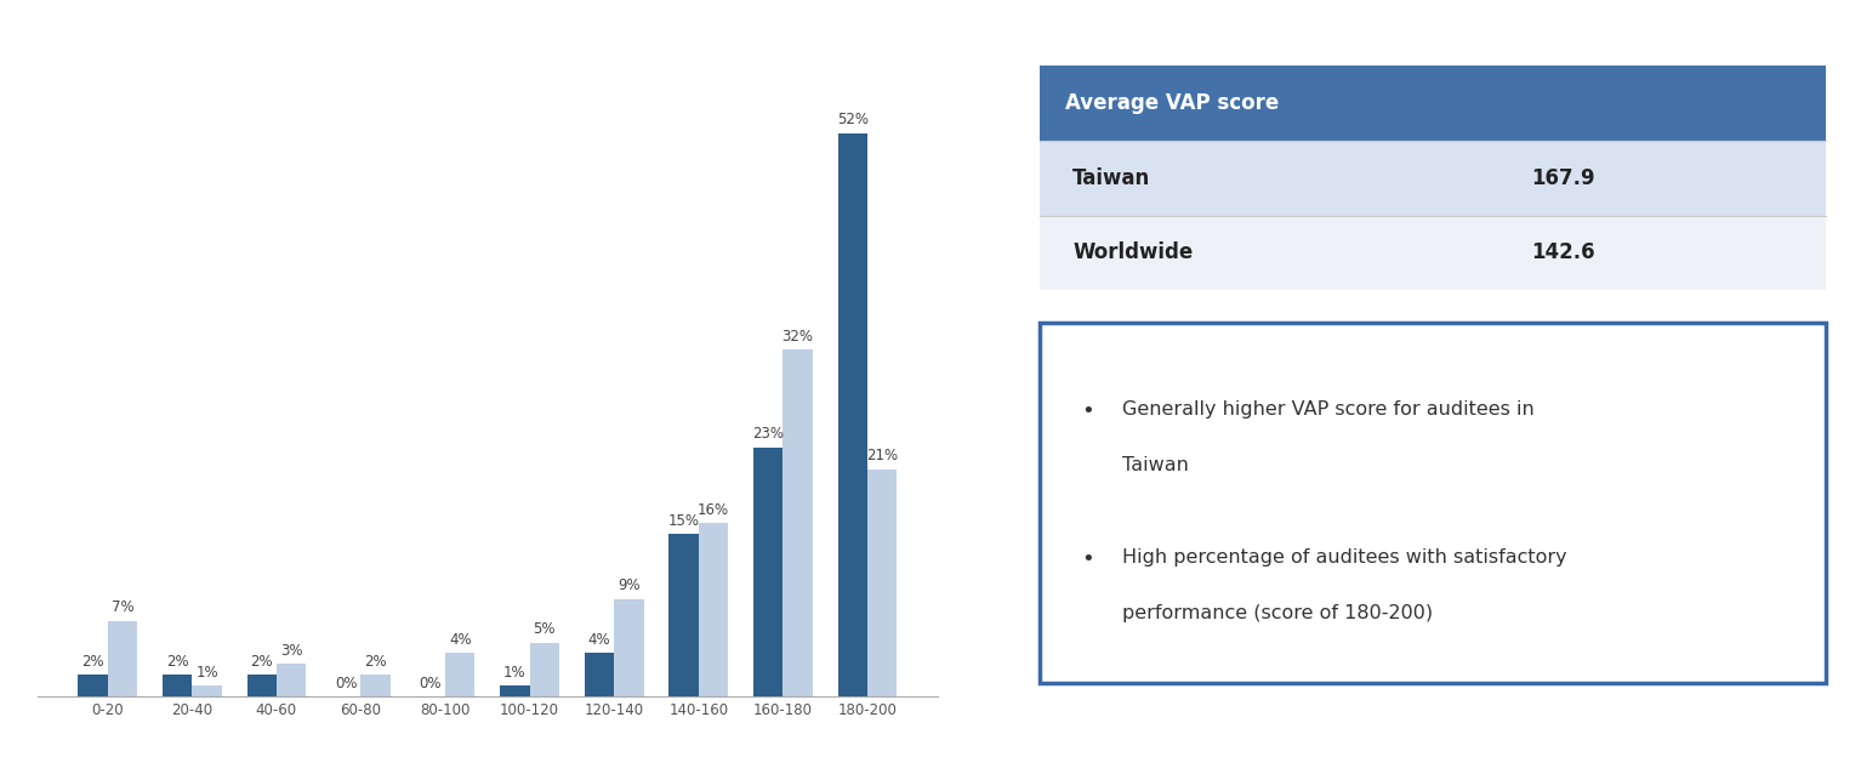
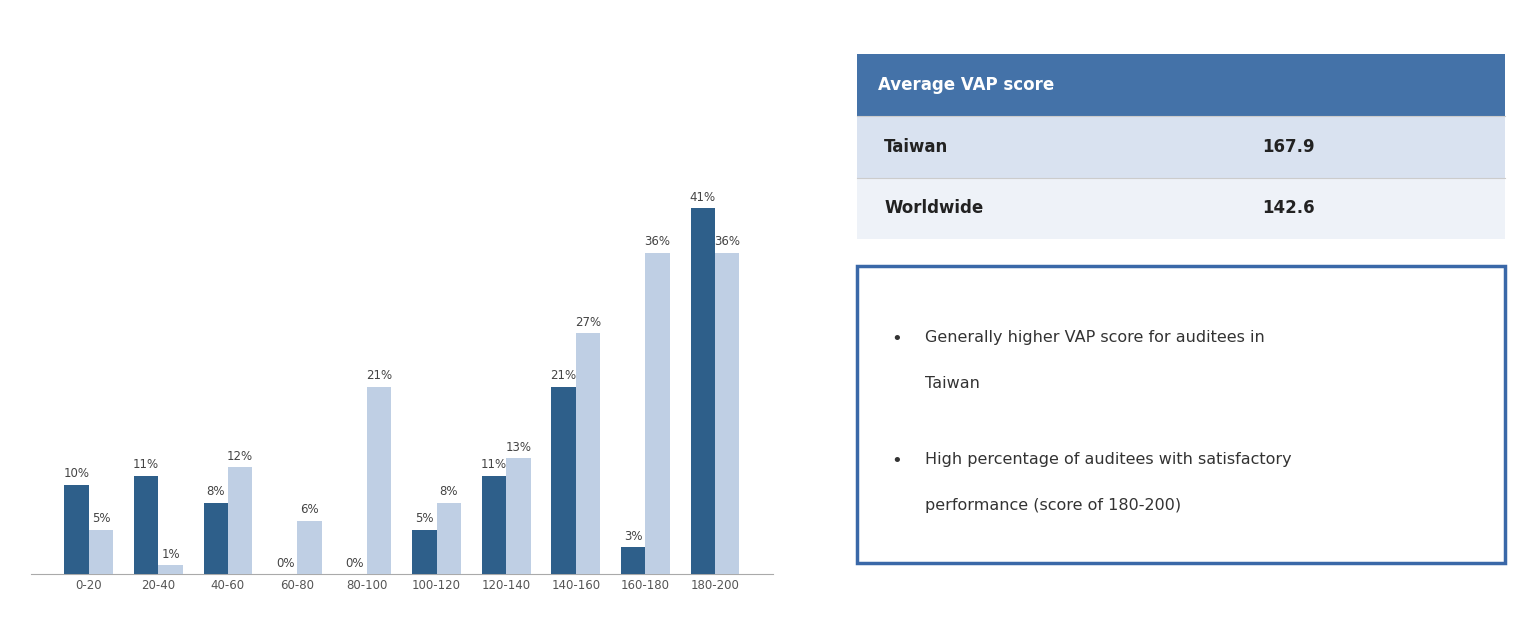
Taiwan/0-20: 2% -> 10%
Worldwide/0-20: 7% -> 5%
Taiwan/20-40: 2% -> 11%
Taiwan/40-60: 2% -> 8%
Worldwide/40-60: 3% -> 12%
Worldwide/60-80: 2% -> 6%
Worldwide/80-100: 4% -> 21%
Taiwan/100-120: 1% -> 5%
Worldwide/100-120: 5% -> 8%
Taiwan/120-140: 4% -> 11%
Worldwide/120-140: 9% -> 13%
Taiwan/140-160: 15% -> 21%
Worldwide/140-160: 16% -> 27%
Taiwan/160-180: 23% -> 3%
Worldwide/160-180: 32% -> 36%
Taiwan/180-200: 52% -> 41%
Worldwide/180-200: 21% -> 36%
